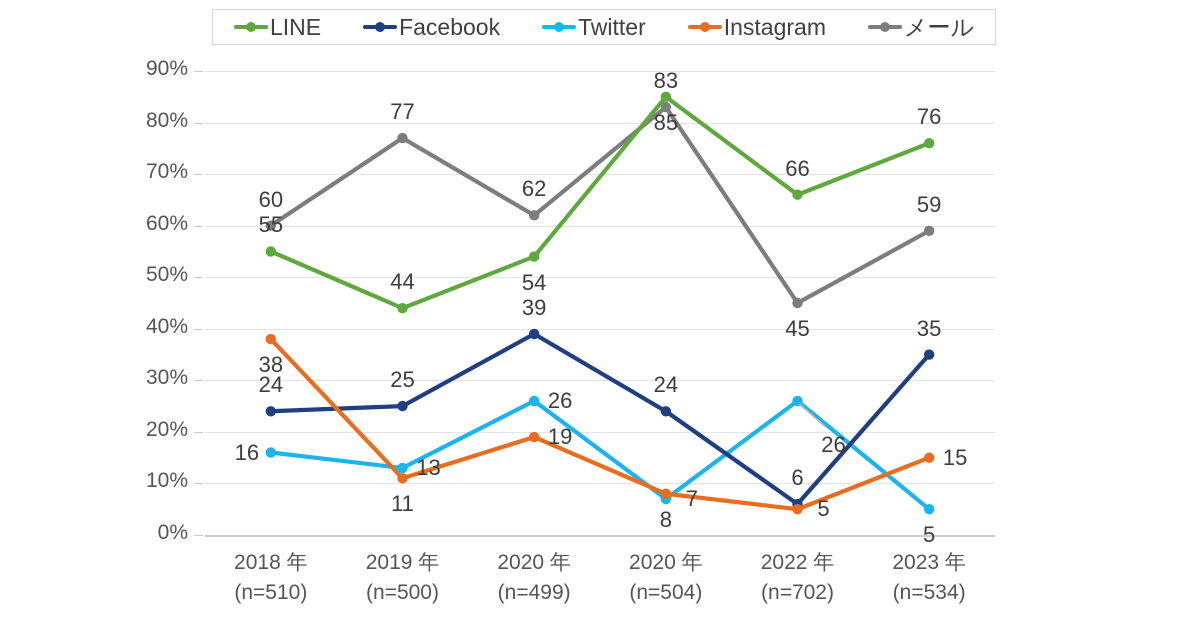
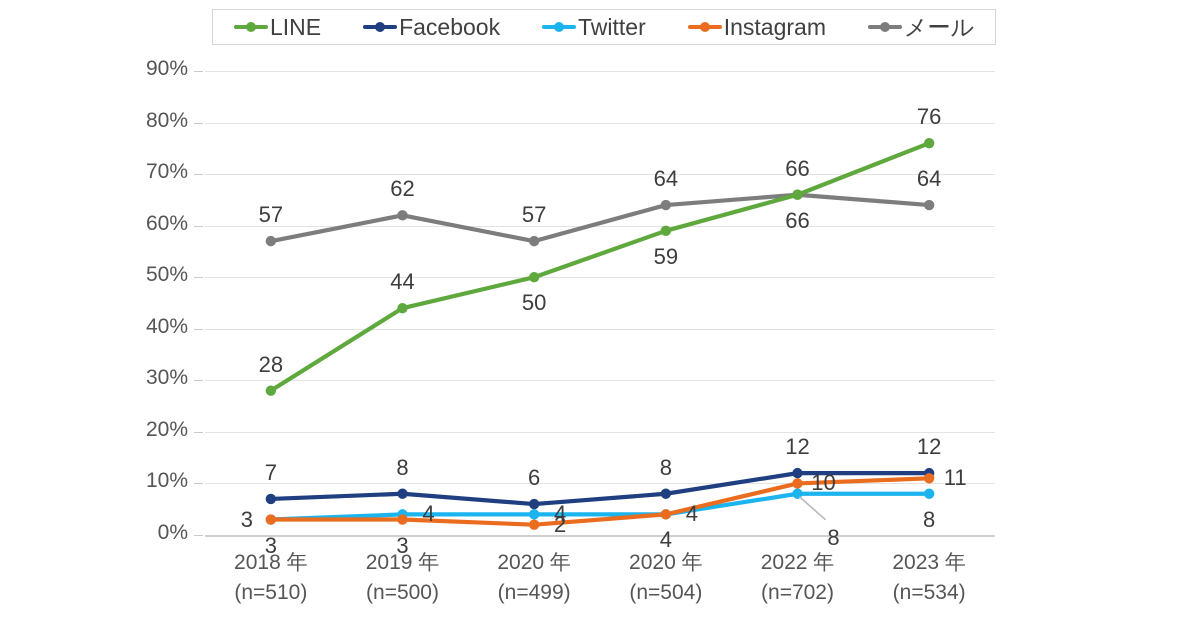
LINE/2018 年 (n=510): 55 -> 28
Facebook/2018 年 (n=510): 24 -> 7
Twitter/2018 年 (n=510): 16 -> 3
Instagram/2018 年 (n=510): 38 -> 3
メール/2018 年 (n=510): 60 -> 57
Facebook/2019 年 (n=500): 25 -> 8
Twitter/2019 年 (n=500): 13 -> 4
Instagram/2019 年 (n=500): 11 -> 3
メール/2019 年 (n=500): 77 -> 62
LINE/2020 年 (n=499): 54 -> 50
Facebook/2020 年 (n=499): 39 -> 6
Twitter/2020 年 (n=499): 26 -> 4
Instagram/2020 年 (n=499): 19 -> 2
メール/2020 年 (n=499): 62 -> 57
LINE/2020 年 (n=504): 85 -> 59
Facebook/2020 年 (n=504): 24 -> 8
Twitter/2020 年 (n=504): 7 -> 4
Instagram/2020 年 (n=504): 8 -> 4
メール/2020 年 (n=504): 83 -> 64
Facebook/2022 年 (n=702): 6 -> 12
Twitter/2022 年 (n=702): 26 -> 8
Instagram/2022 年 (n=702): 5 -> 10
メール/2022 年 (n=702): 45 -> 66
Facebook/2023 年 (n=534): 35 -> 12
Twitter/2023 年 (n=534): 5 -> 8
Instagram/2023 年 (n=534): 15 -> 11
メール/2023 年 (n=534): 59 -> 64
